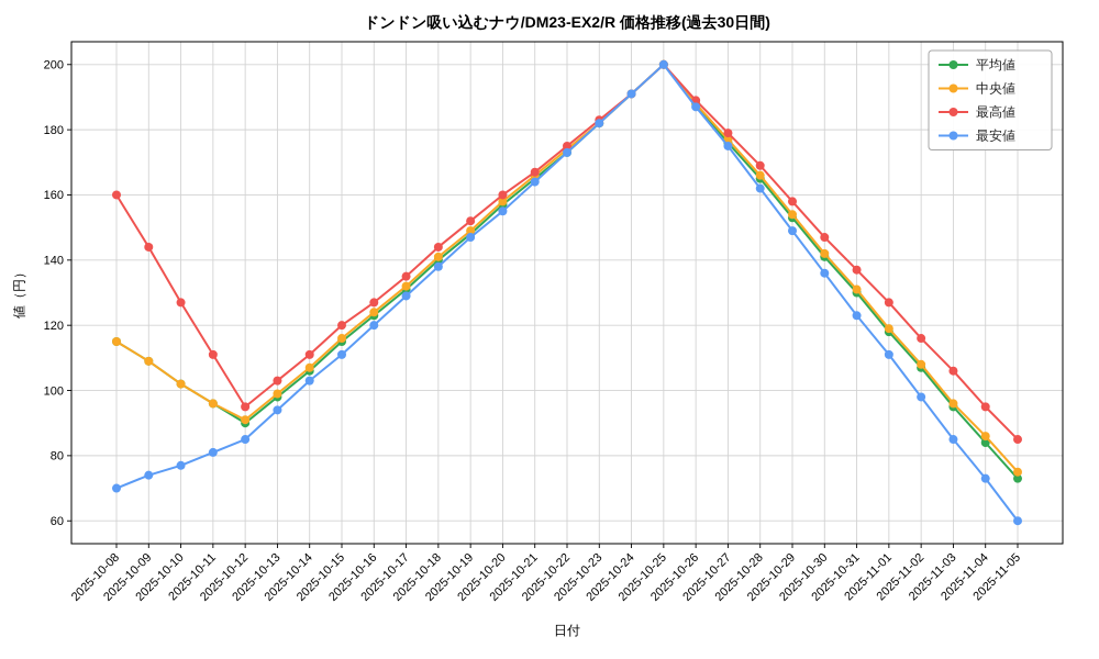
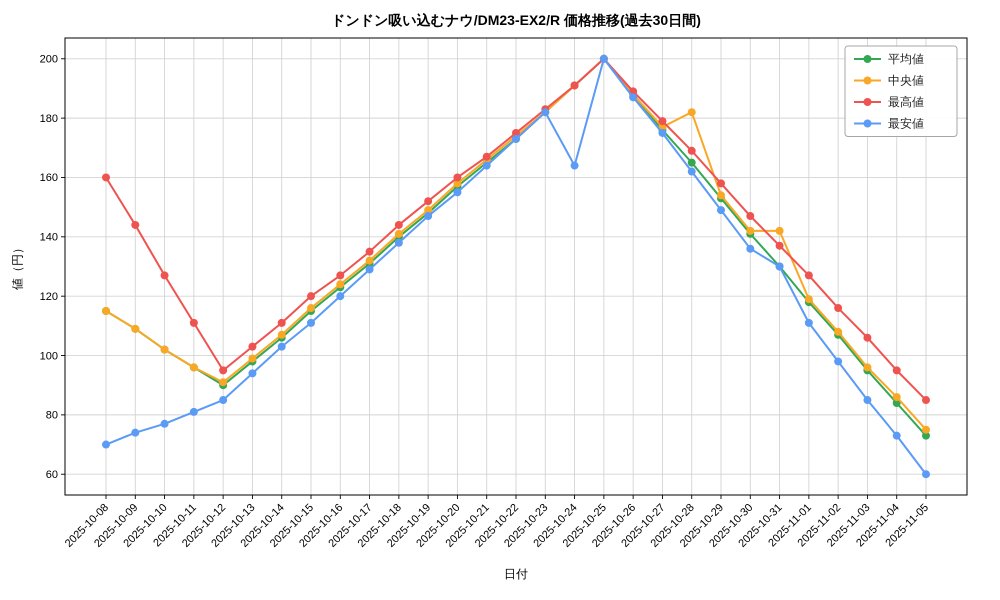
最安値/2025-10-24: 191 -> 164
中央値/2025-10-28: 166 -> 182
中央値/2025-10-31: 131 -> 142
最安値/2025-10-31: 123 -> 130
